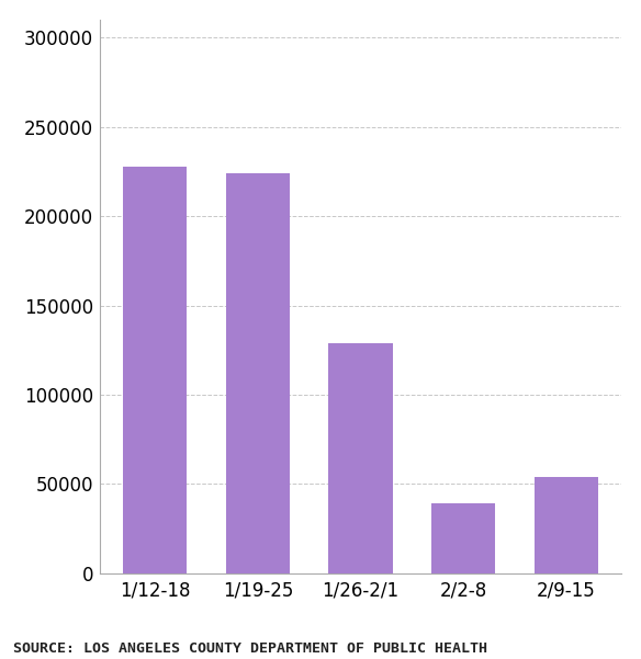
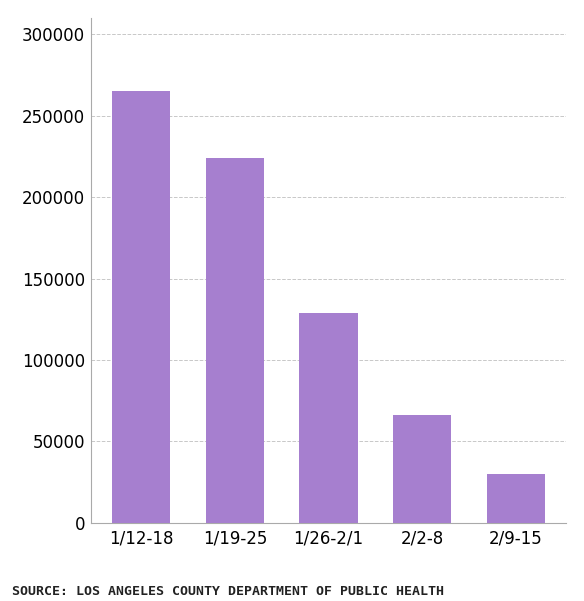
1/12-18: 228000 -> 265000
2/2-8: 39000 -> 66000
2/9-15: 54000 -> 30000
